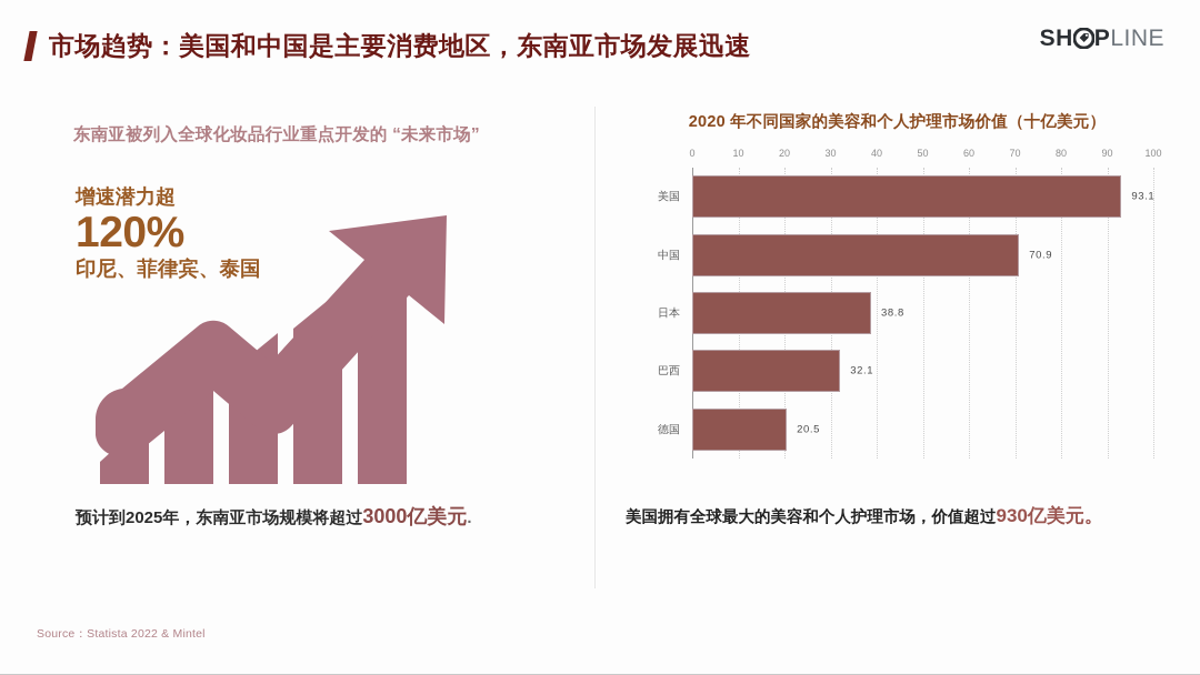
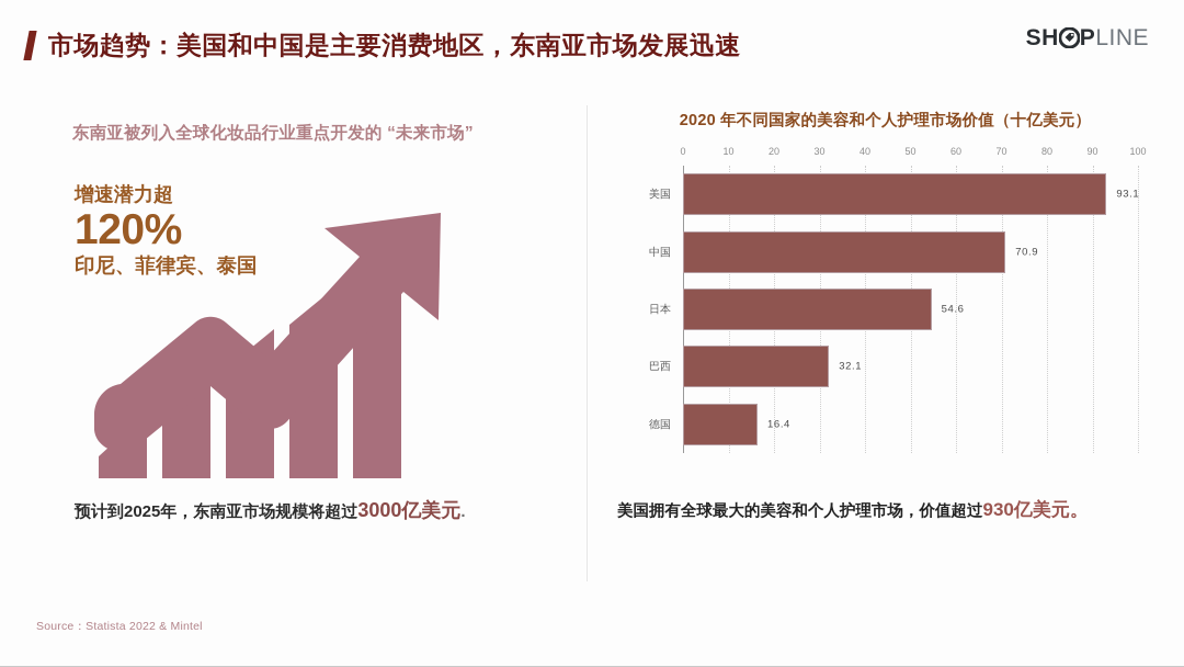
日本: 38.8 -> 54.6
德国: 20.5 -> 16.4
